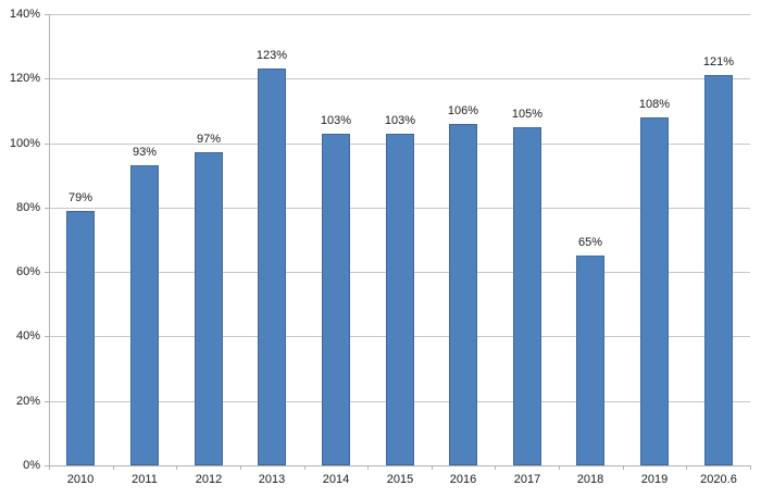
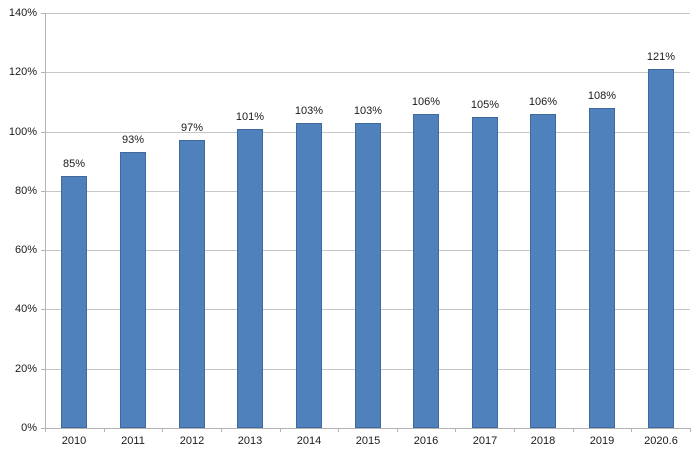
2010: 79% -> 85%
2013: 123% -> 101%
2018: 65% -> 106%
